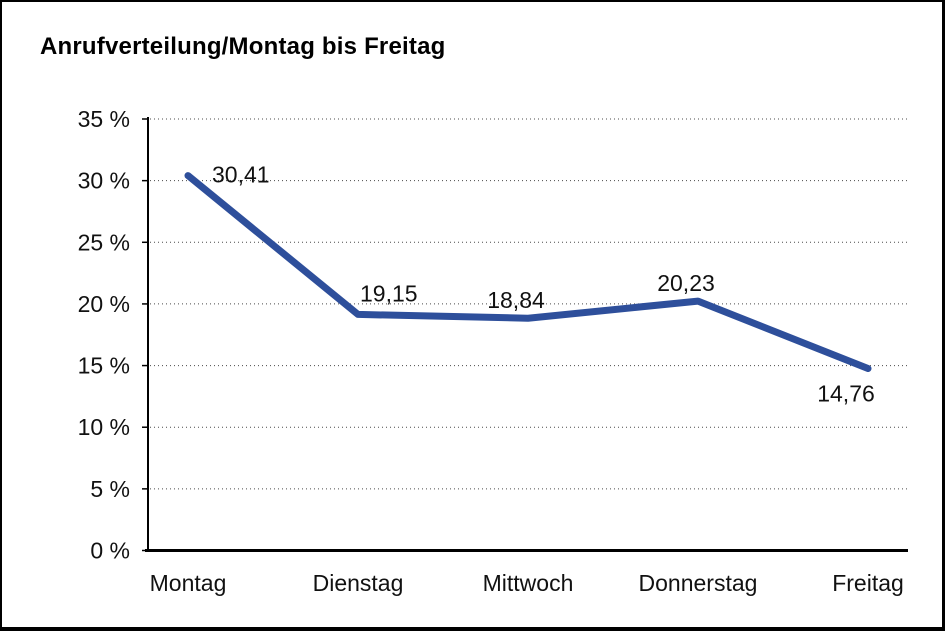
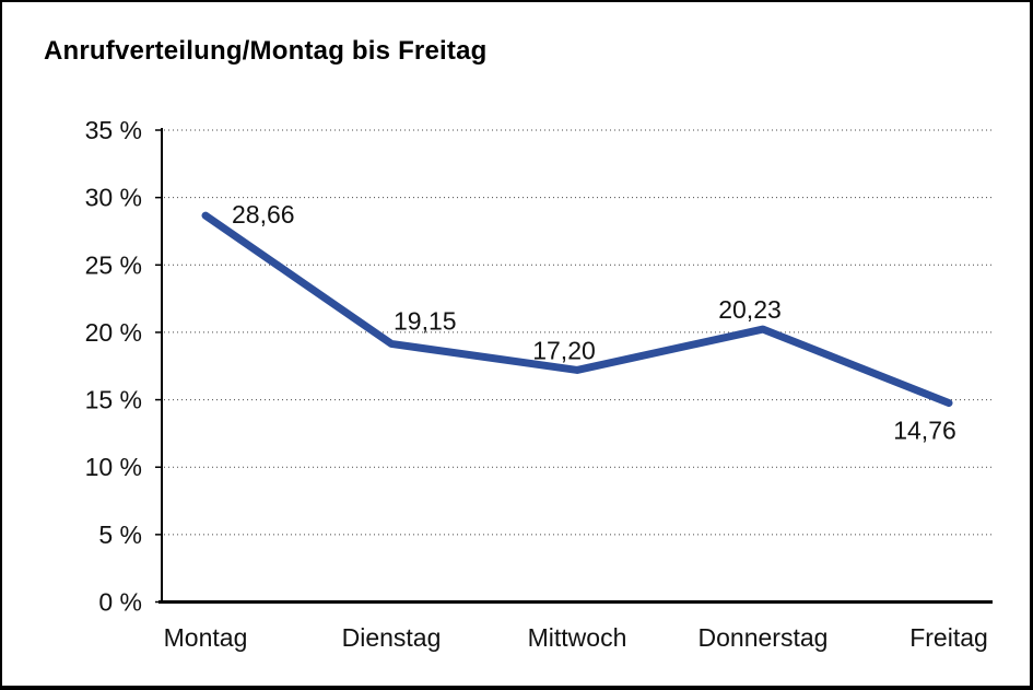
Montag: 30,41 -> 28,66
Mittwoch: 18,84 -> 17,20
